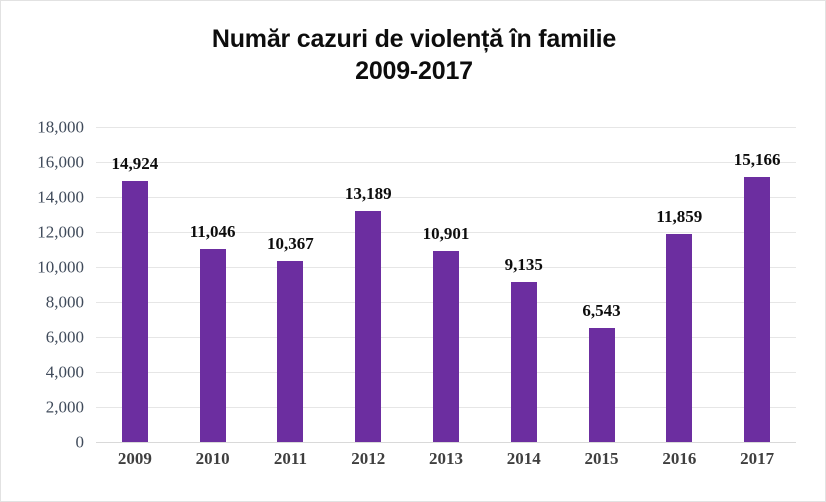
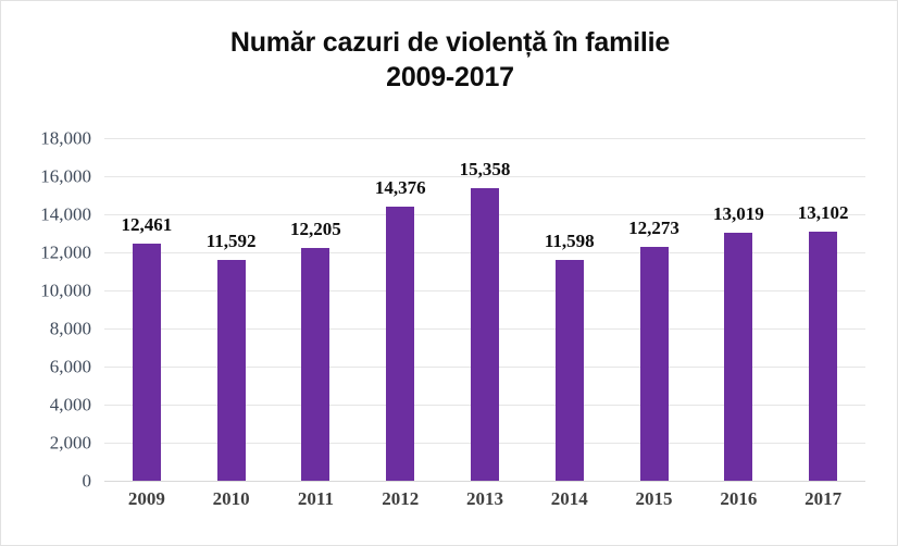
2009: 14,924 -> 12,461
2010: 11,046 -> 11,592
2011: 10,367 -> 12,205
2012: 13,189 -> 14,376
2013: 10,901 -> 15,358
2014: 9,135 -> 11,598
2015: 6,543 -> 12,273
2016: 11,859 -> 13,019
2017: 15,166 -> 13,102
